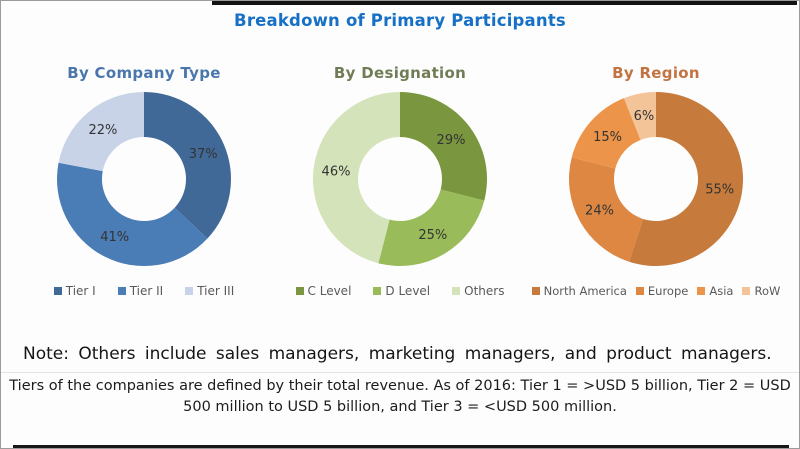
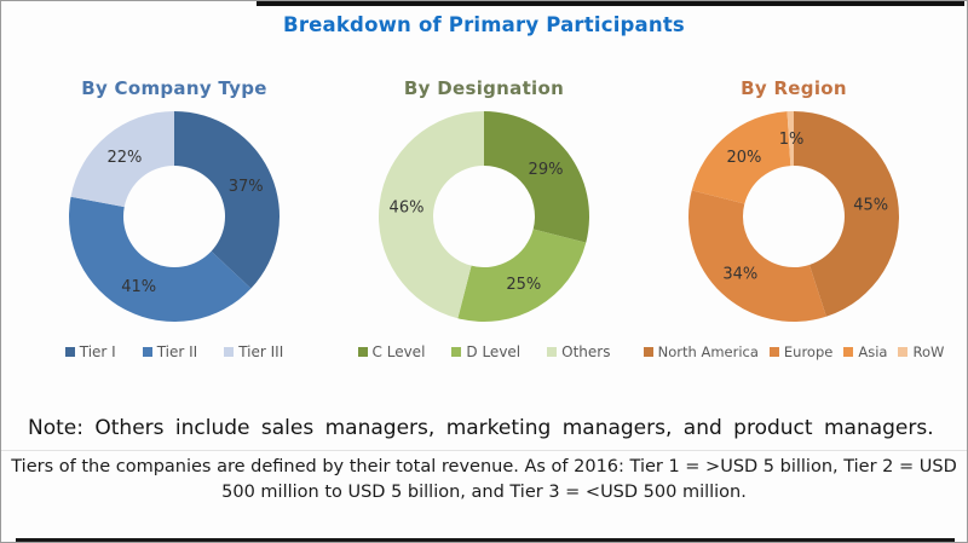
By Region/North America: 55% -> 45%
By Region/Europe: 24% -> 34%
By Region/Asia: 15% -> 20%
By Region/RoW: 6% -> 1%
